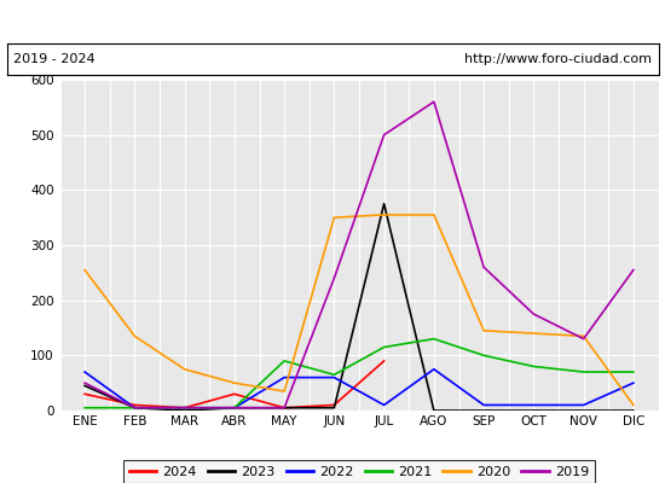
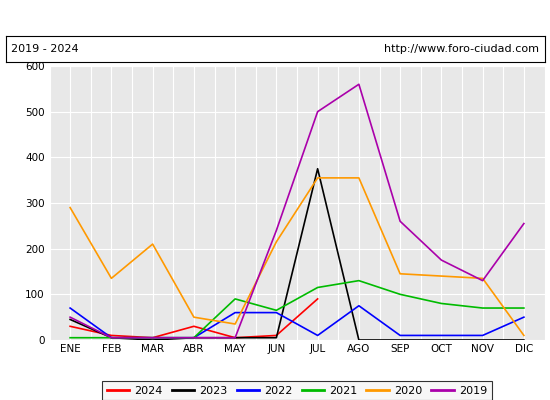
2020/ENE: 255 -> 290
2020/MAR: 75 -> 210
2020/JUN: 350 -> 215
